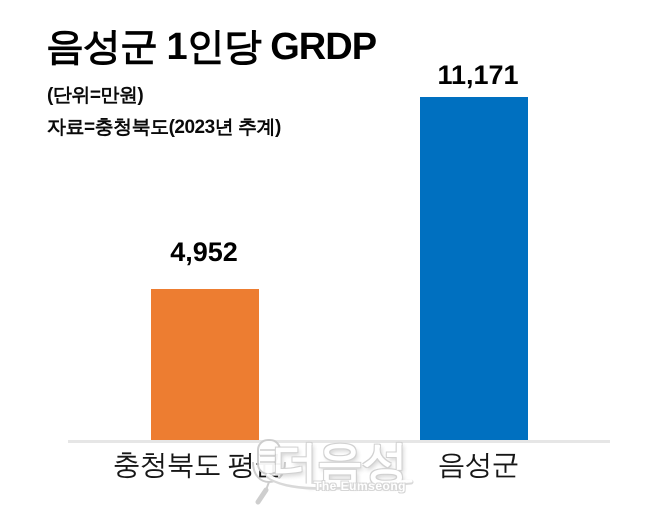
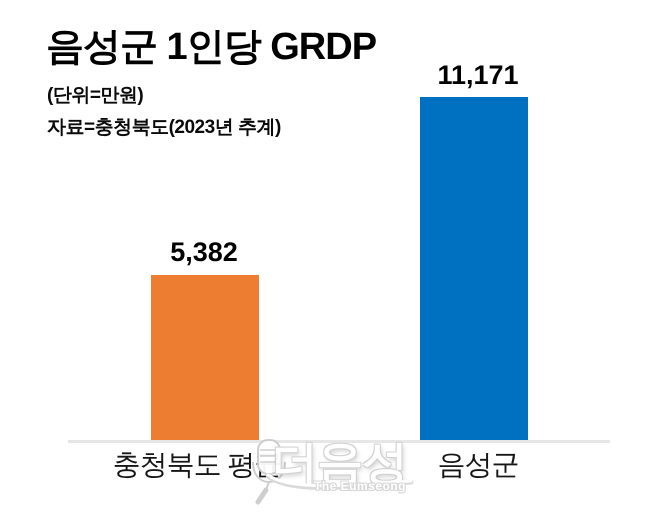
충청북도 평균: 4,952 -> 5,382
